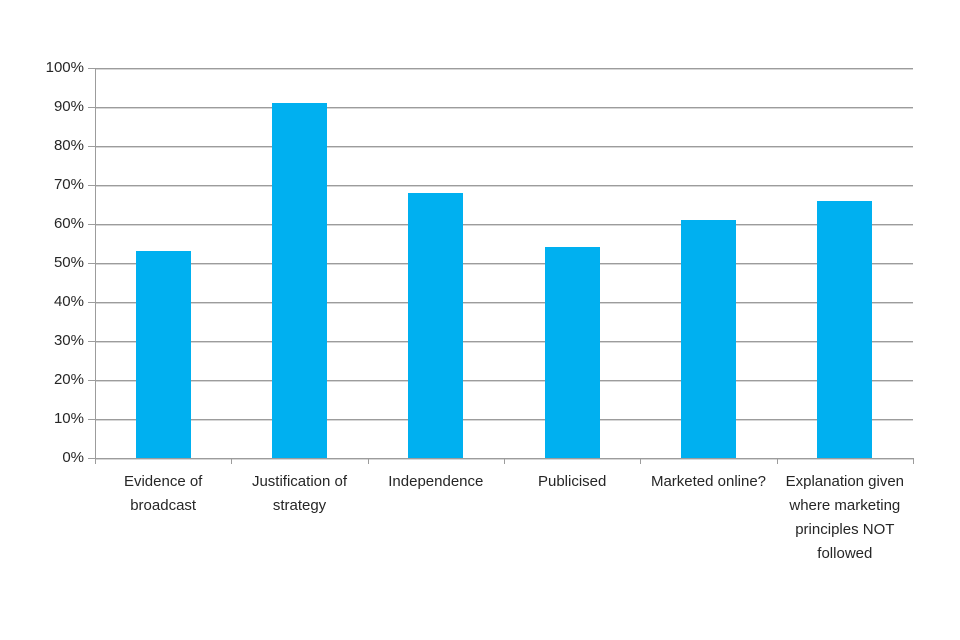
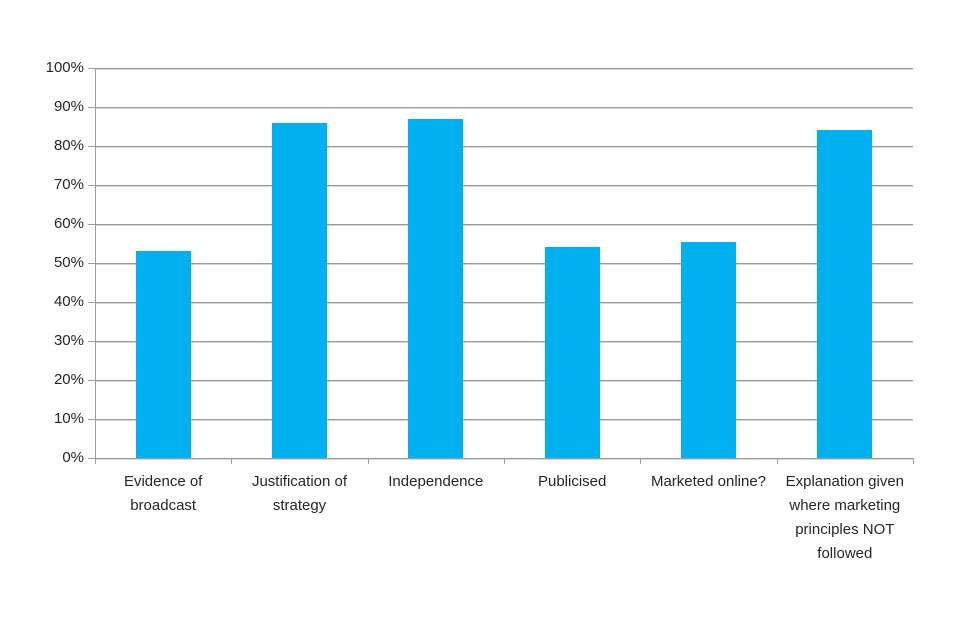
Justification of strategy: 91% -> 86%
Independence: 68% -> 87%
Marketed online?: 61% -> 56%
Explanation given where marketing principles NOT followed: 66% -> 84%
